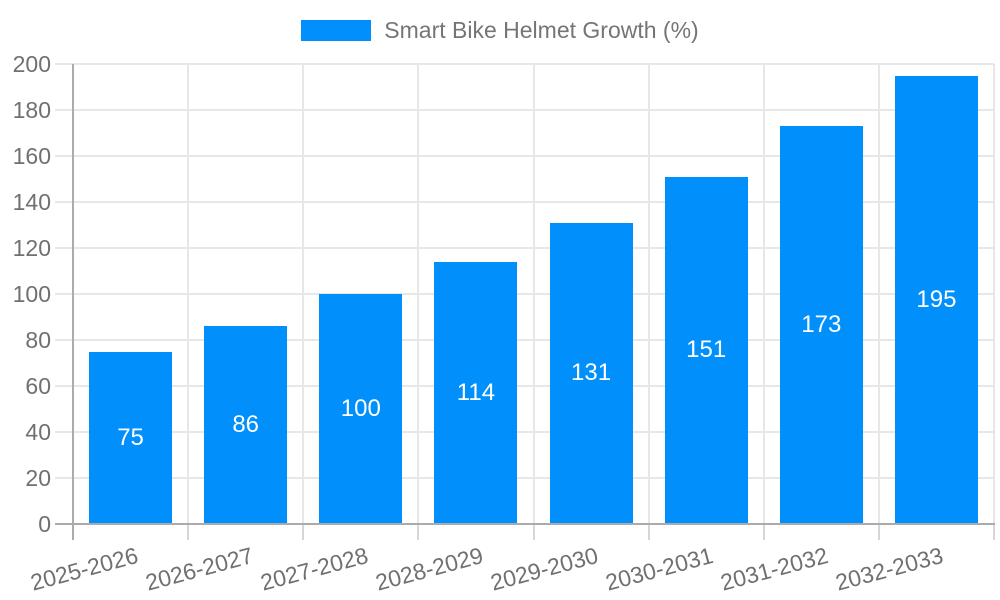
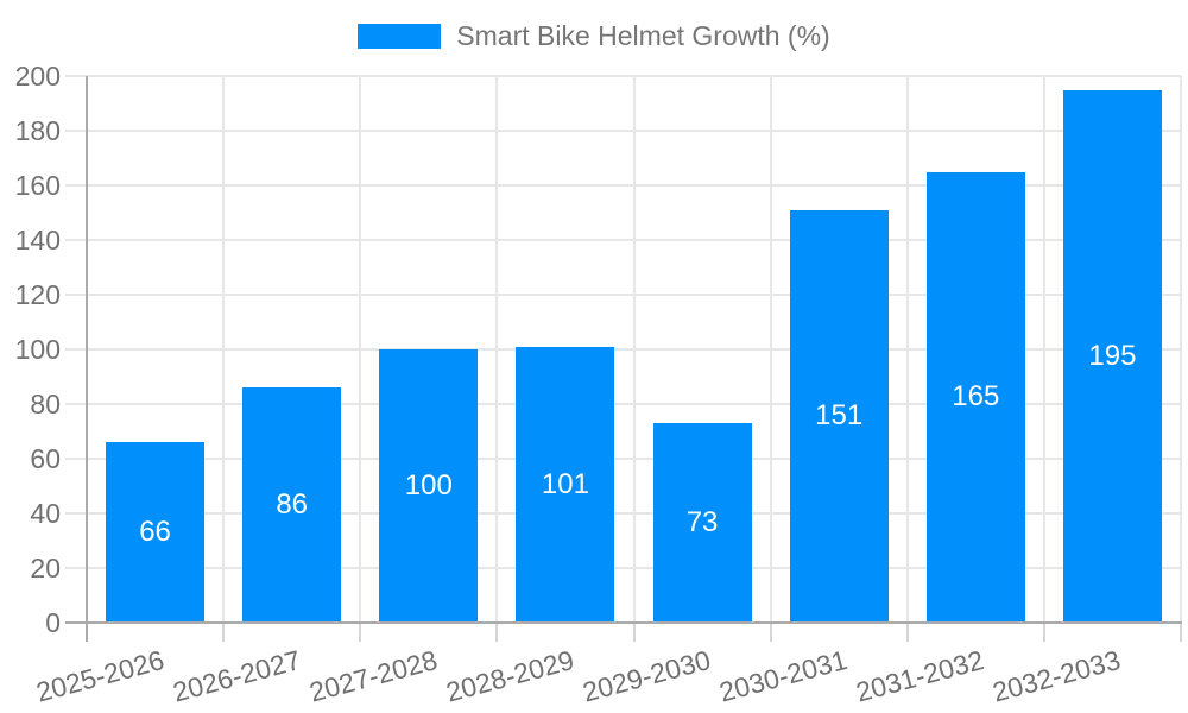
2025-2026: 75 -> 66
2028-2029: 114 -> 101
2029-2030: 131 -> 73
2031-2032: 173 -> 165
